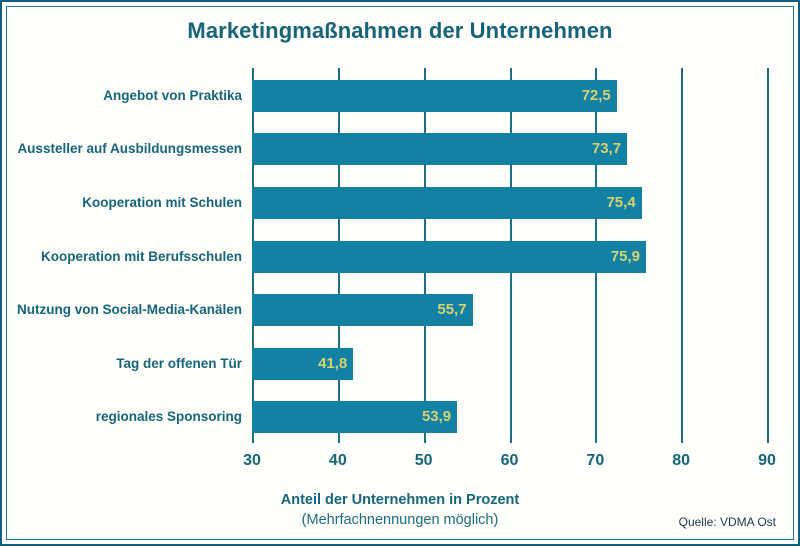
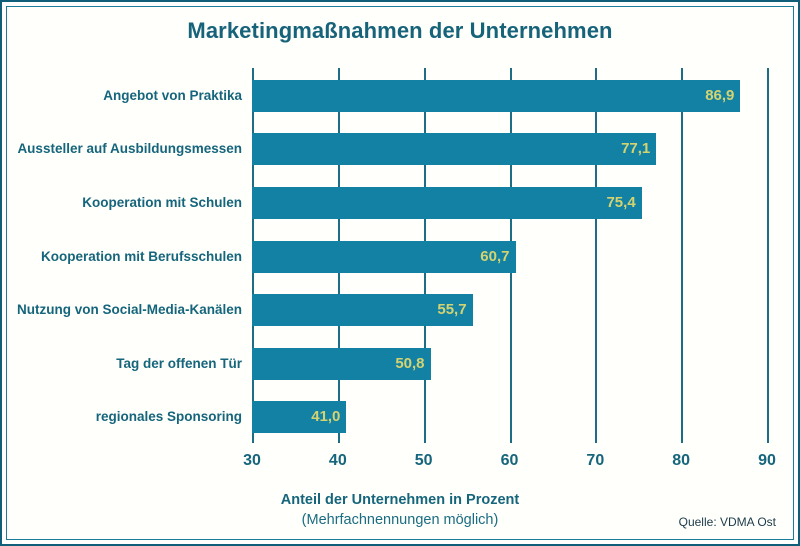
Angebot von Praktika: 72,5 -> 86,9
Aussteller auf Ausbildungsmessen: 73,7 -> 77,1
Kooperation mit Berufsschulen: 75,9 -> 60,7
Tag der offenen Tür: 41,8 -> 50,8
regionales Sponsoring: 53,9 -> 41,0
